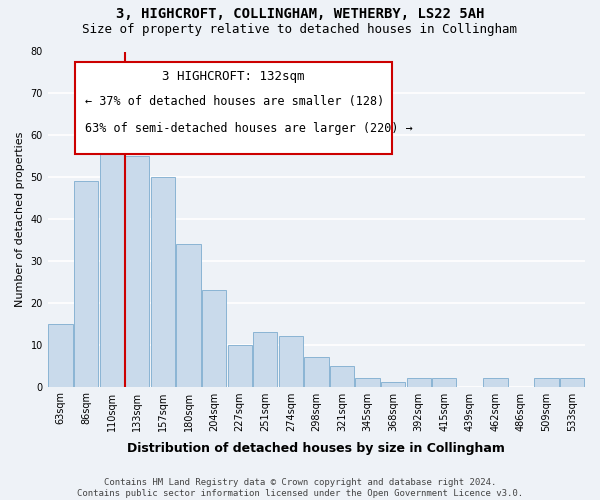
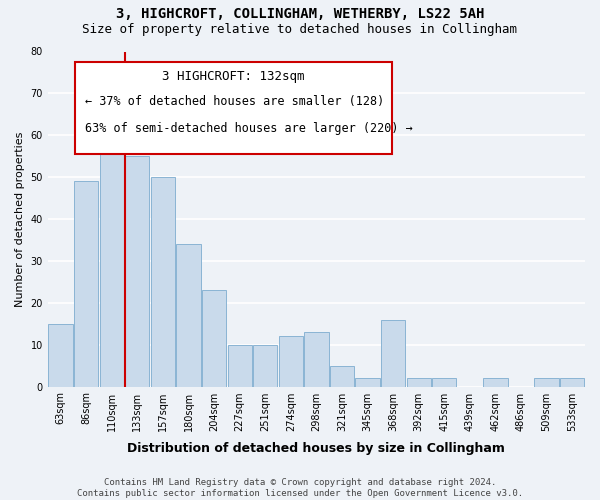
251sqm: 13 -> 10
298sqm: 7 -> 13
368sqm: 1 -> 16
